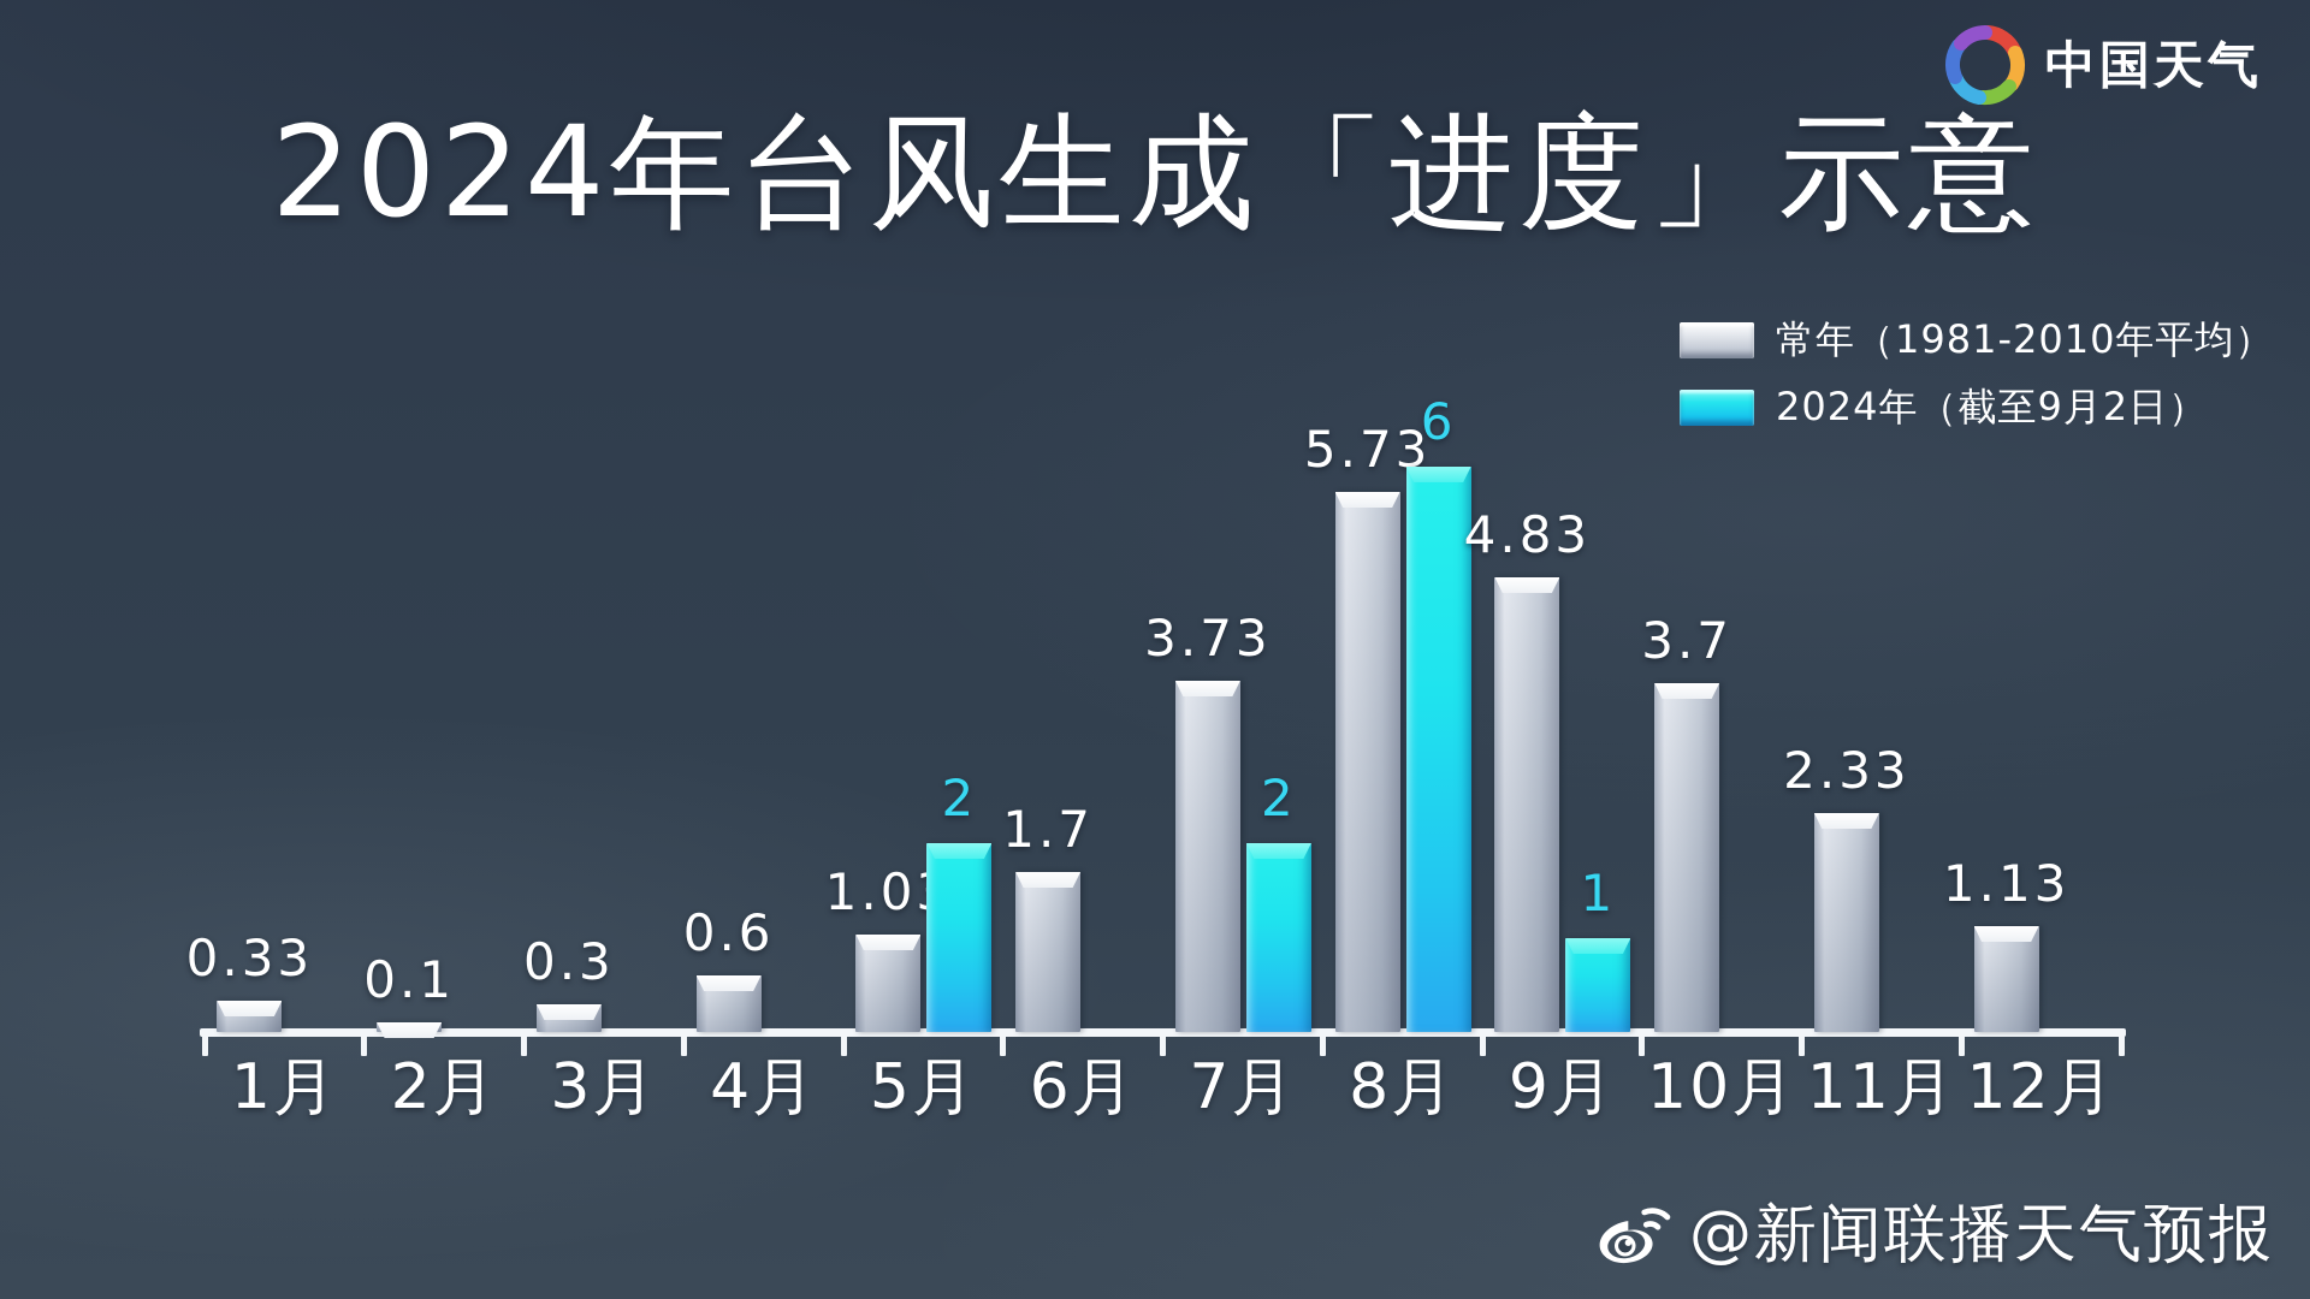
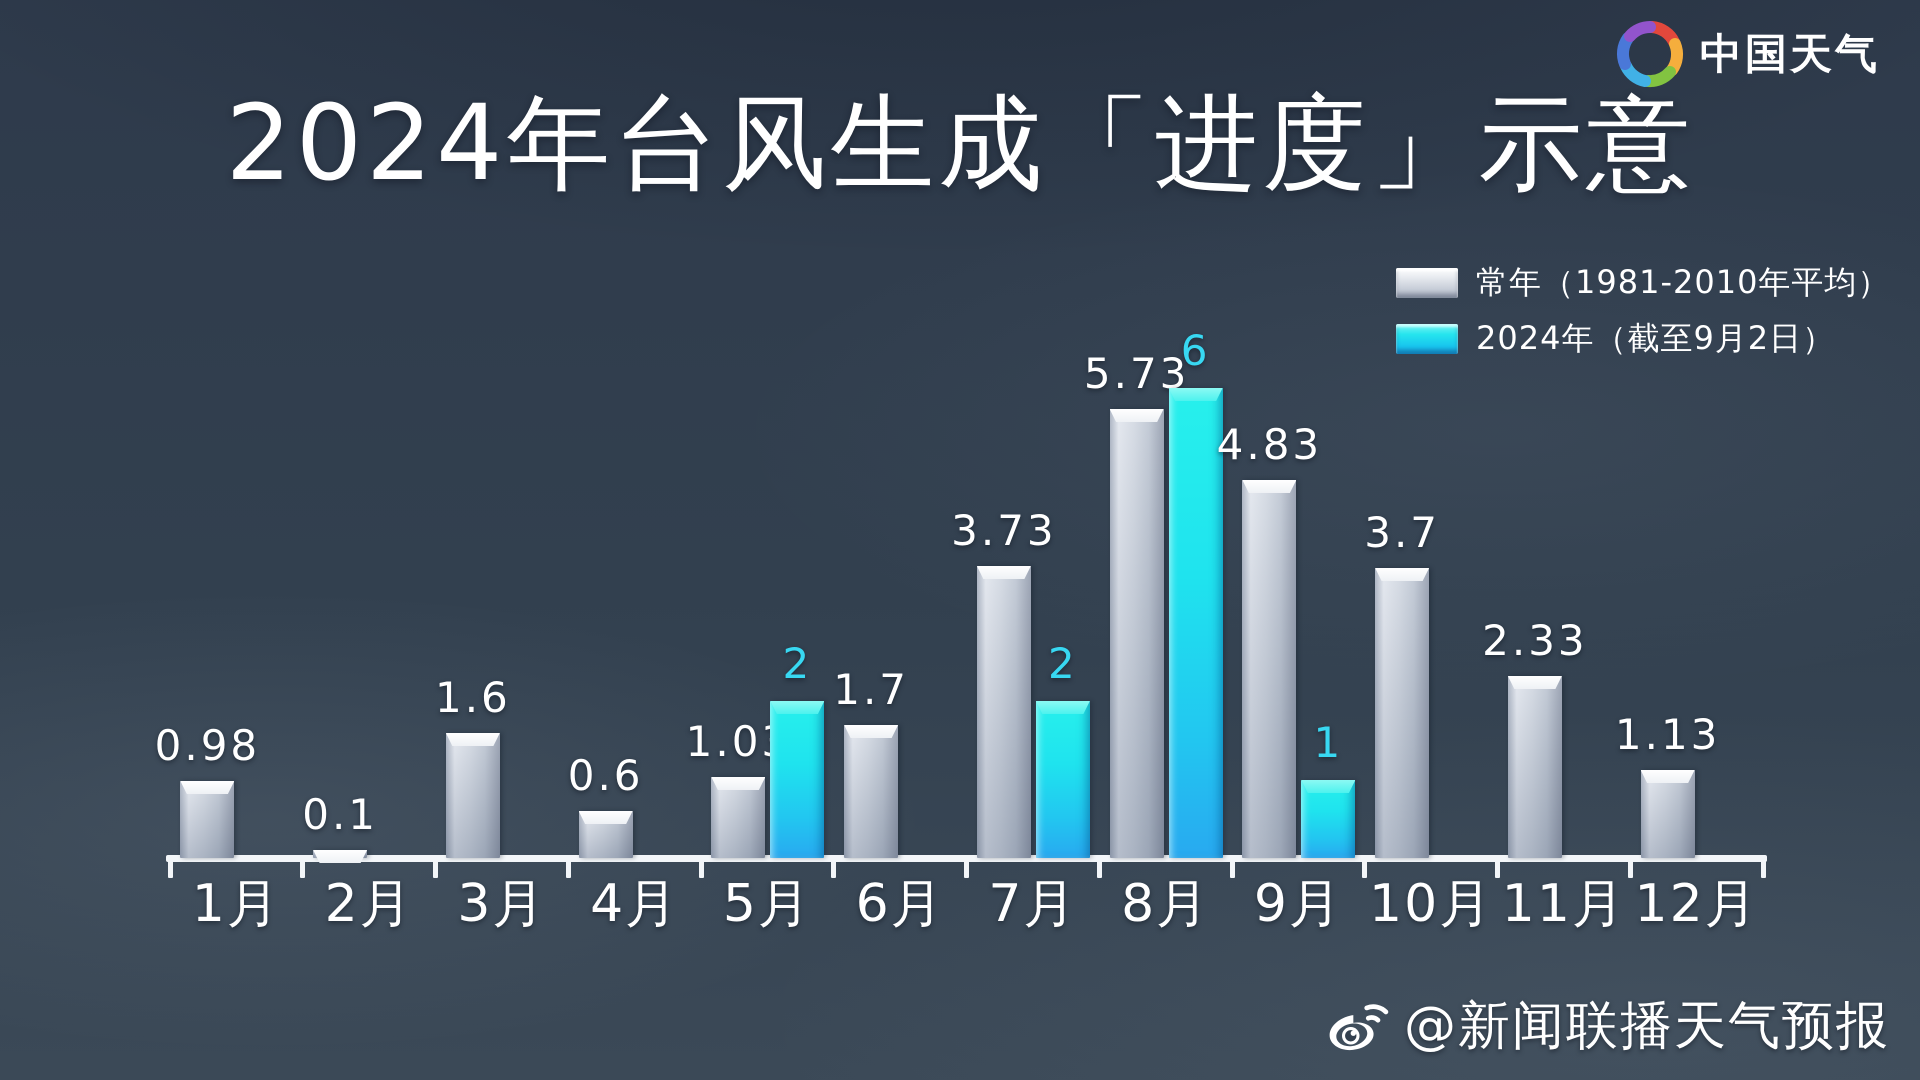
常年（1981-2010年平均）/1月: 0.33 -> 0.98
常年（1981-2010年平均）/3月: 0.3 -> 1.6
